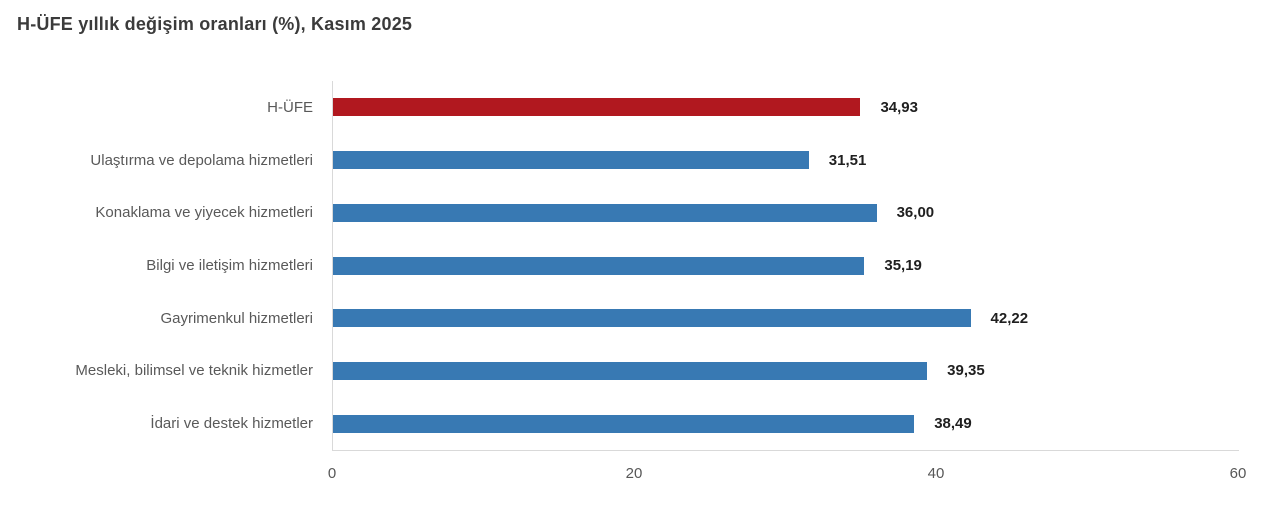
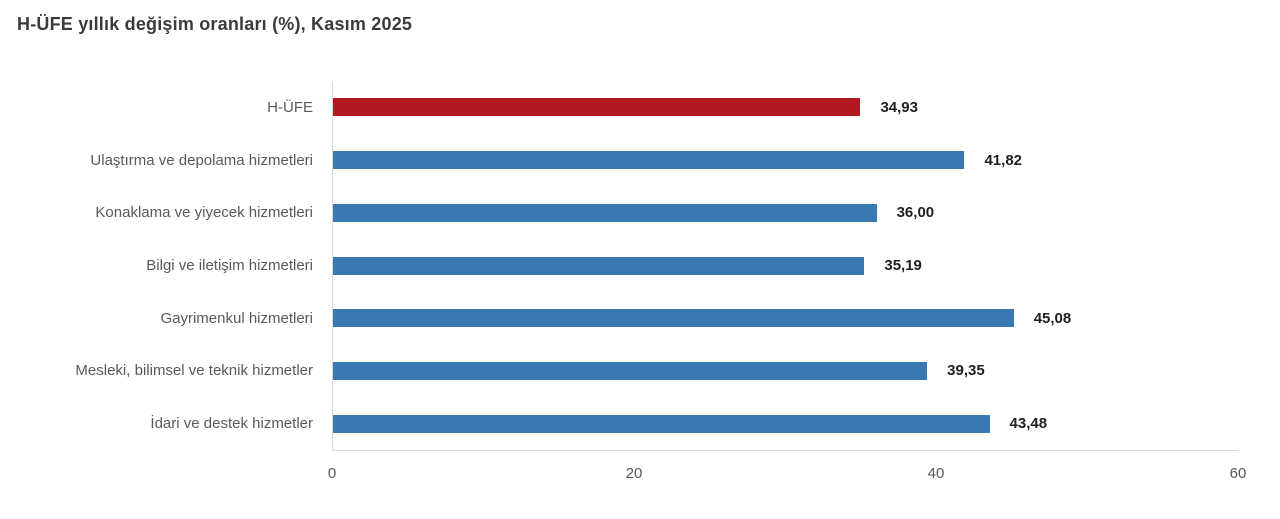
Ulaştırma ve depolama hizmetleri: 31,51 -> 41,82
Gayrimenkul hizmetleri: 42,22 -> 45,08
İdari ve destek hizmetler: 38,49 -> 43,48
